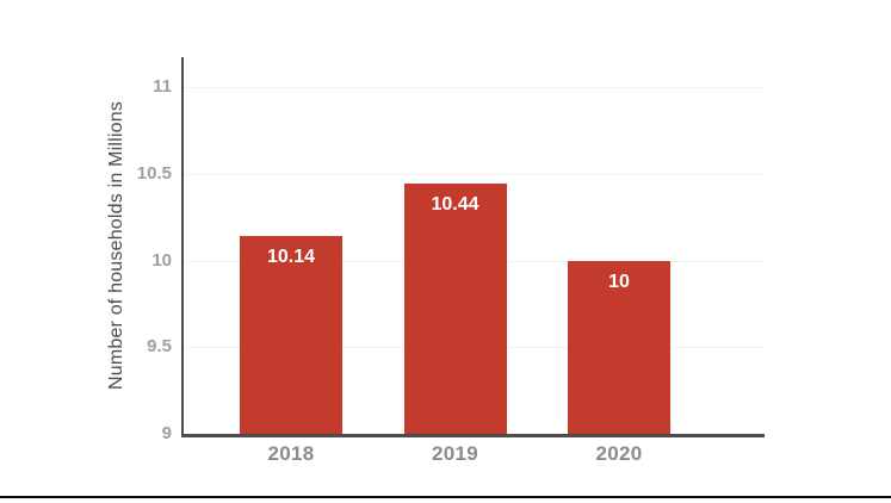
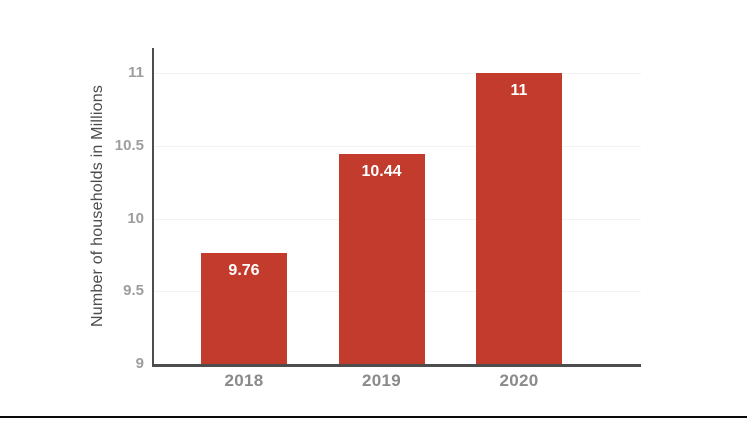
2018: 10.14 -> 9.76
2020: 10 -> 11
